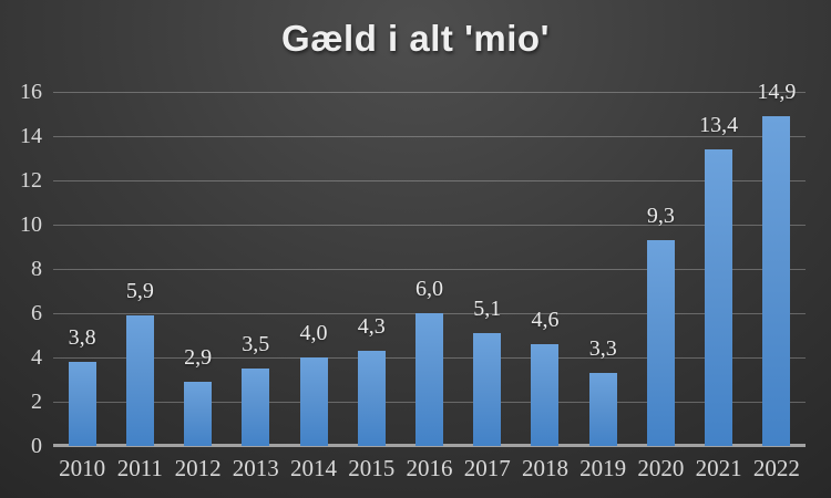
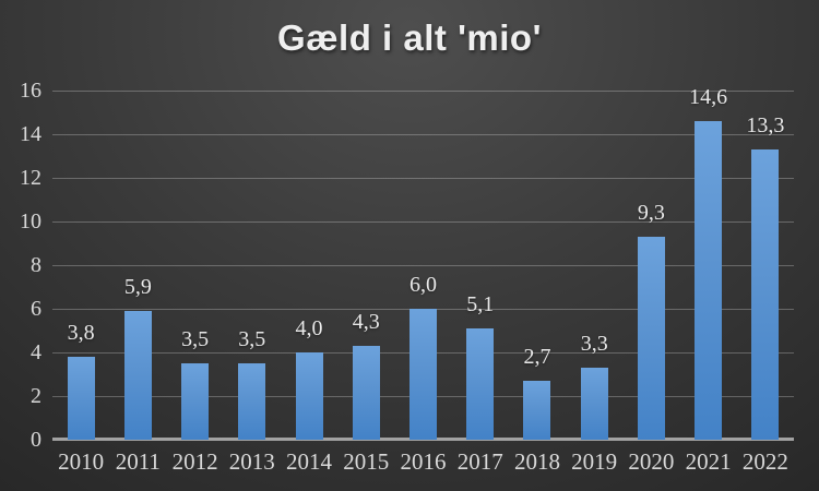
2012: 2,9 -> 3,5
2018: 4,6 -> 2,7
2021: 13,4 -> 14,6
2022: 14,9 -> 13,3
